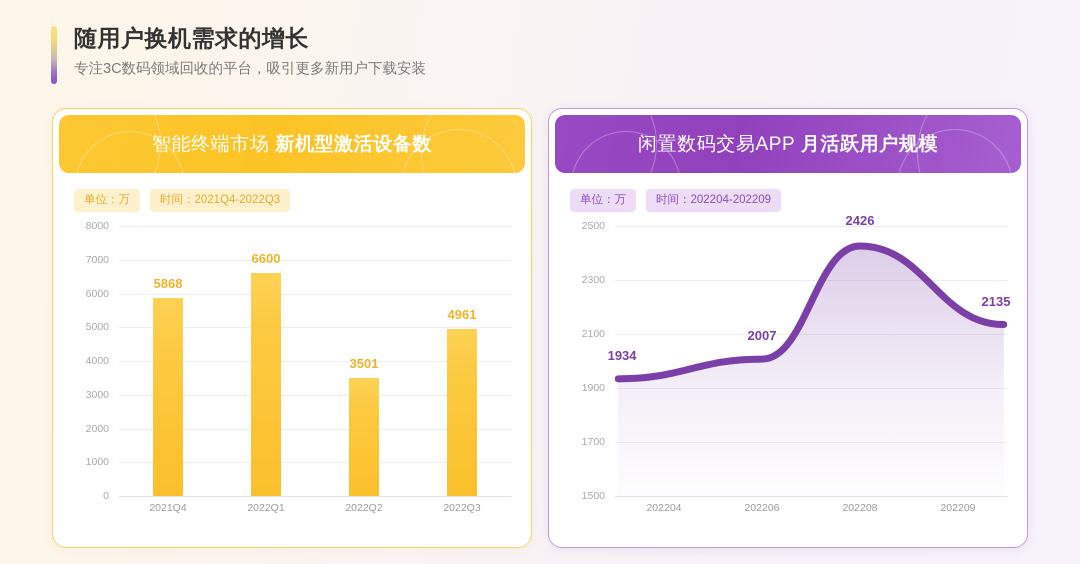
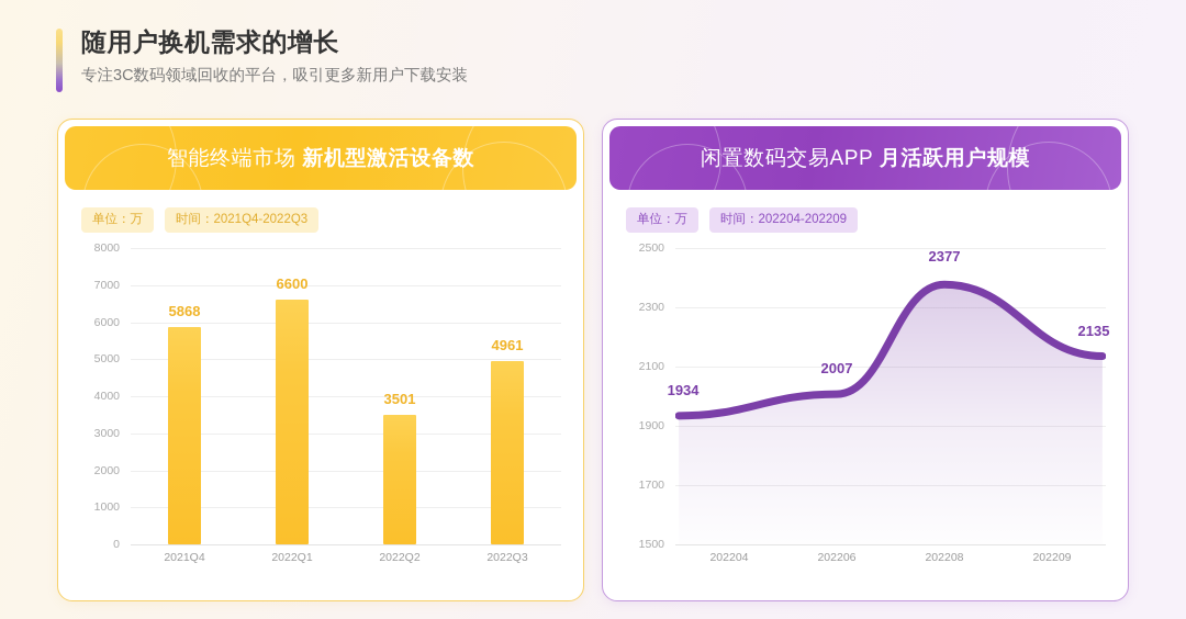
闲置数码交易APP 月活跃用户规模/202208: 2426 -> 2377
